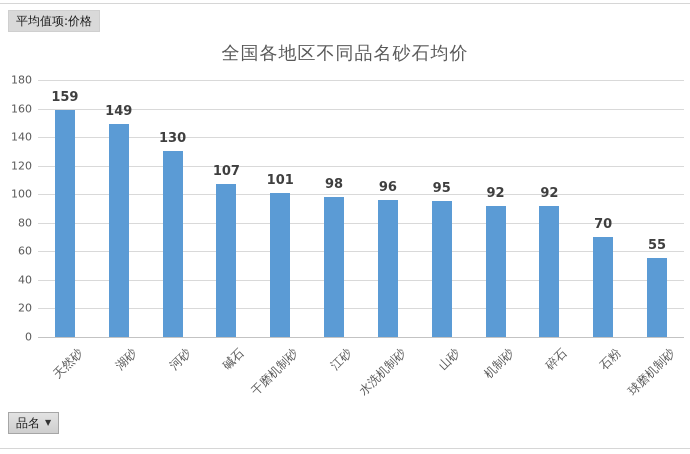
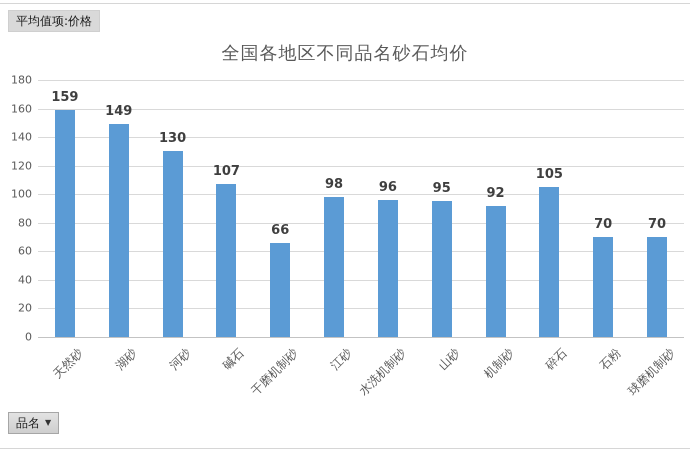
干磨机制砂: 101 -> 66
碎石: 92 -> 105
球磨机制砂: 55 -> 70
